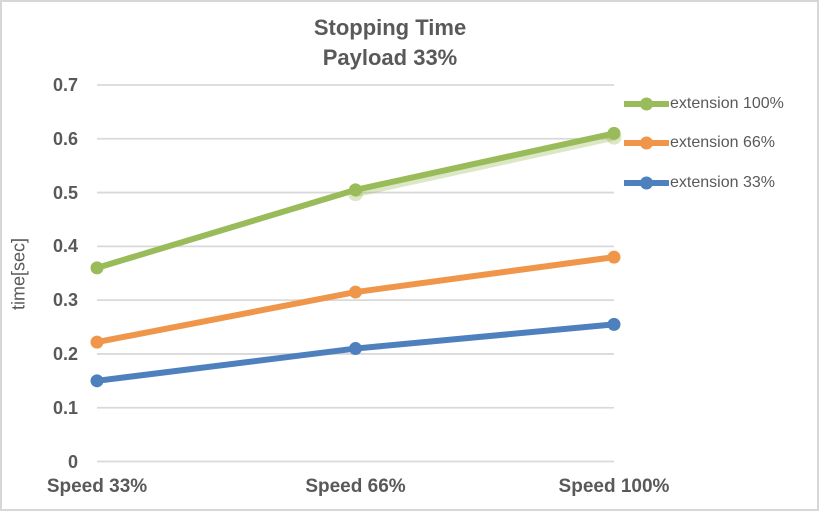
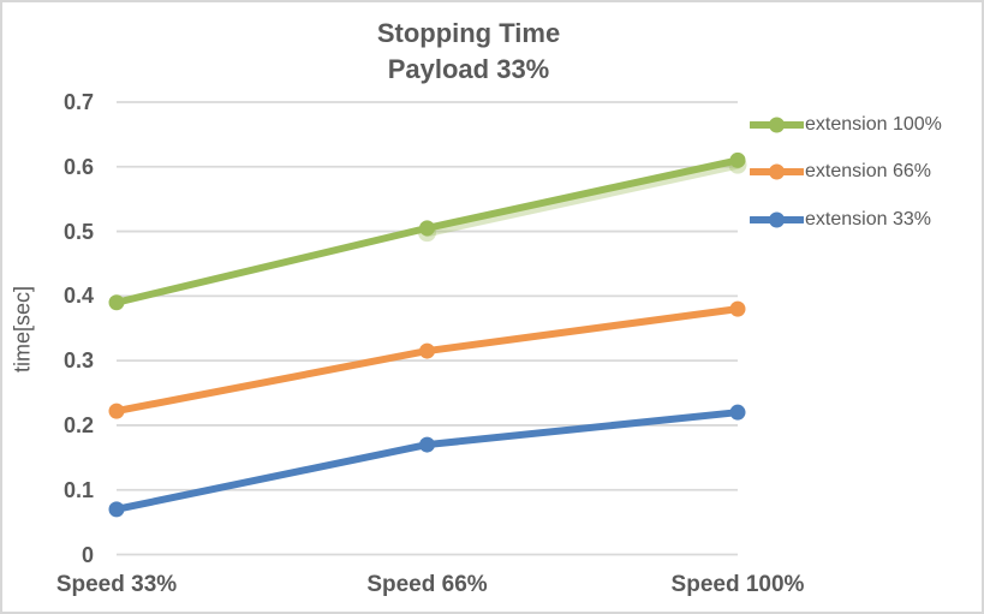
extension 100%/Speed 33%: 0.36 -> 0.39
extension 33%/Speed 33%: 0.15 -> 0.07
extension 33%/Speed 66%: 0.21 -> 0.17
extension 33%/Speed 100%: 0.26 -> 0.22
